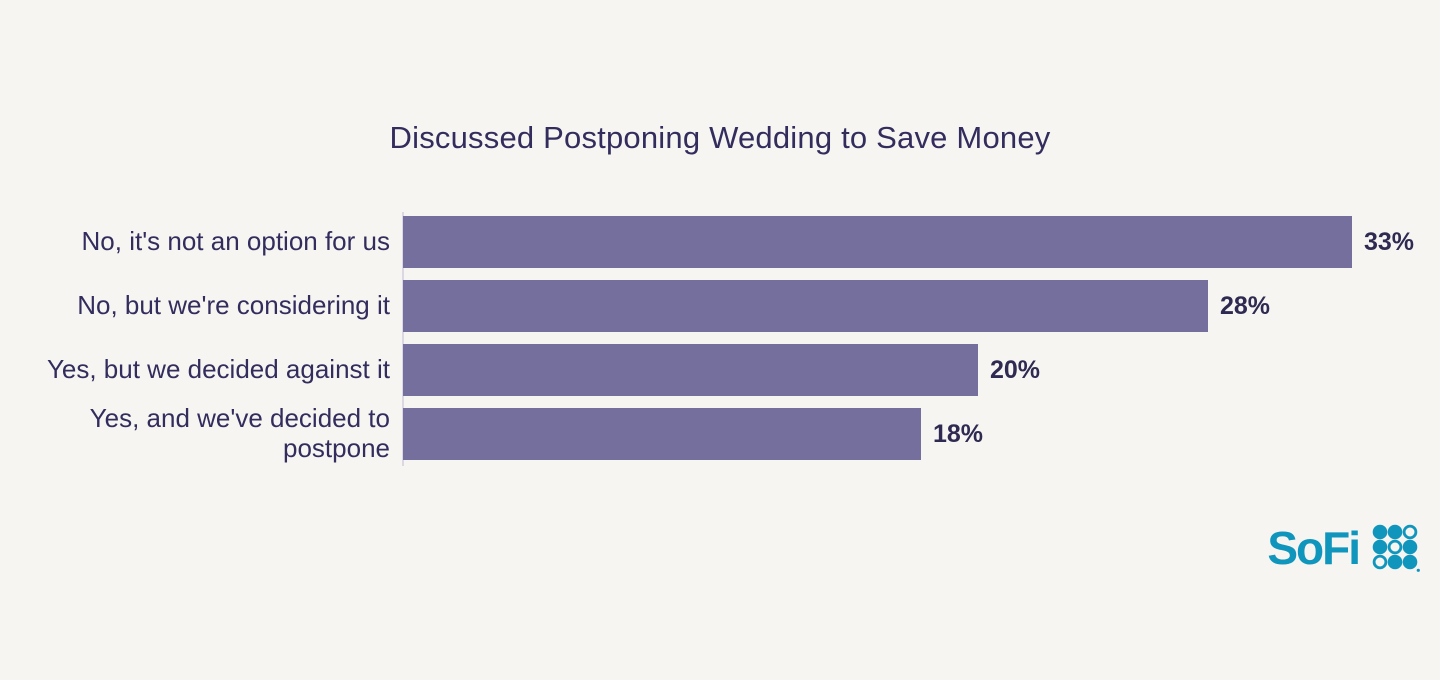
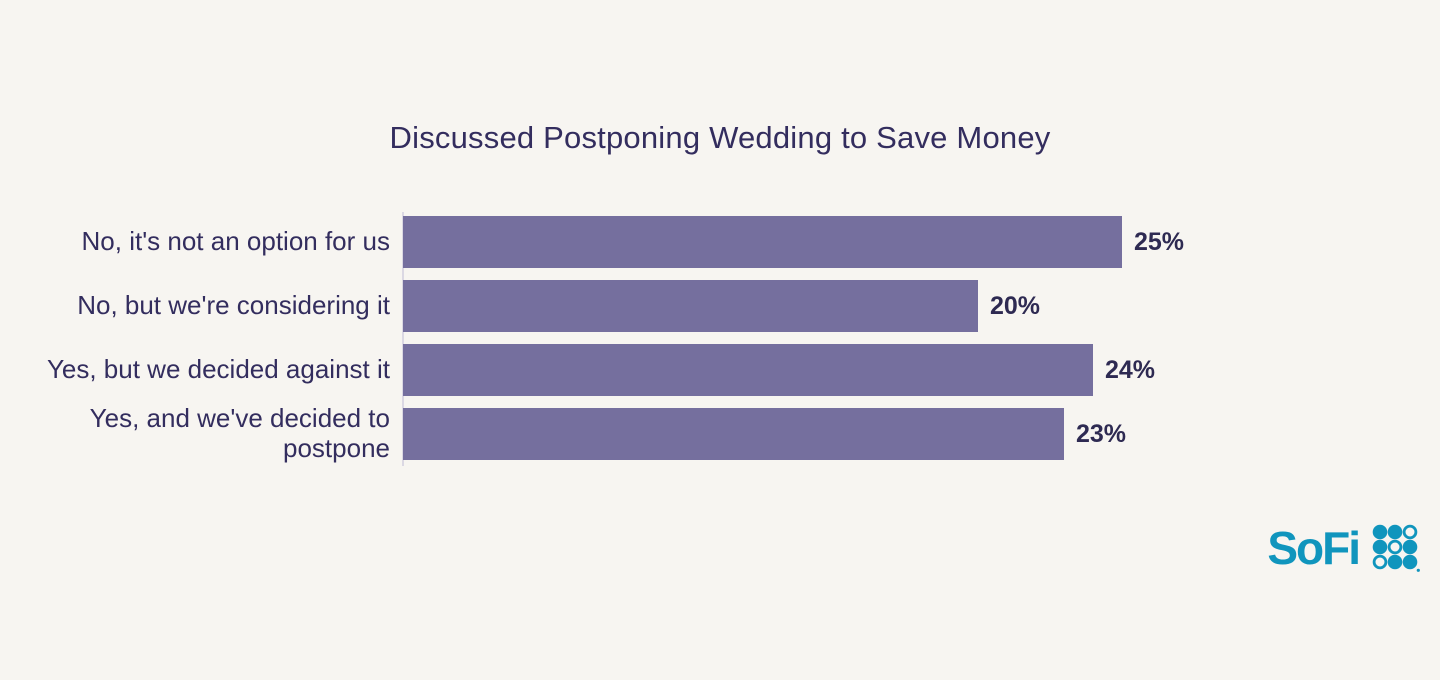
No, it's not an option for us: 33% -> 25%
No, but we're considering it: 28% -> 20%
Yes, but we decided against it: 20% -> 24%
Yes, and we've decided to postpone: 18% -> 23%
